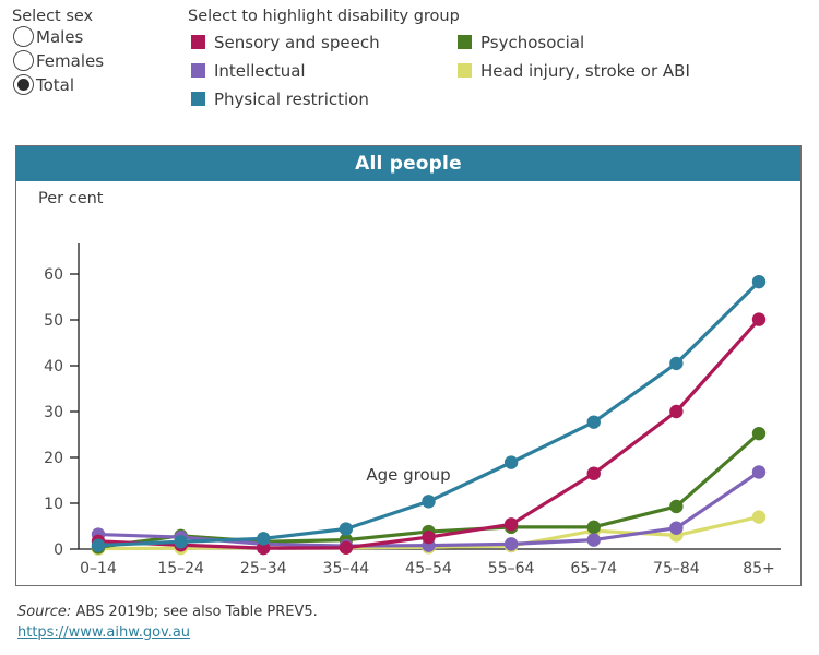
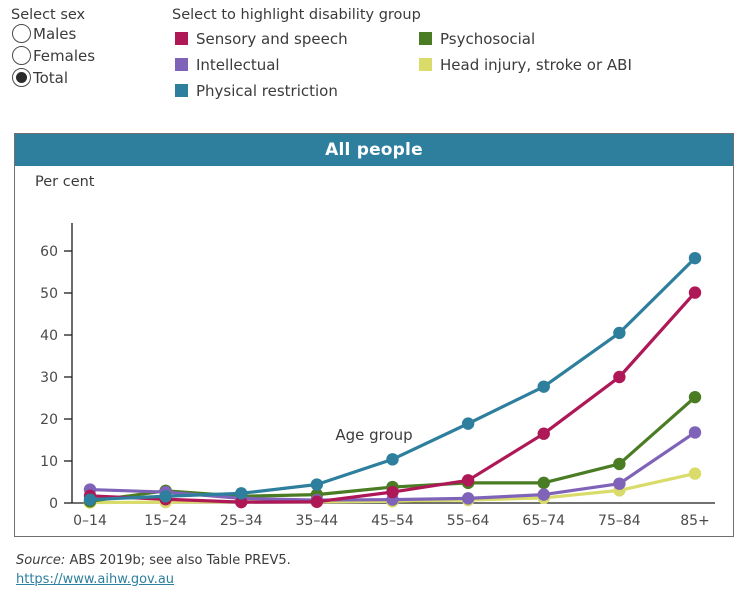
Head injury, stroke or ABI/65–74: 4 -> 1
